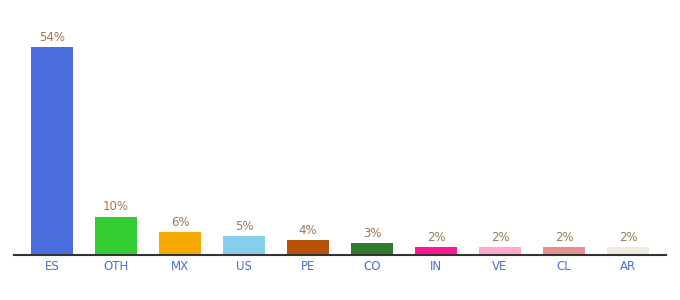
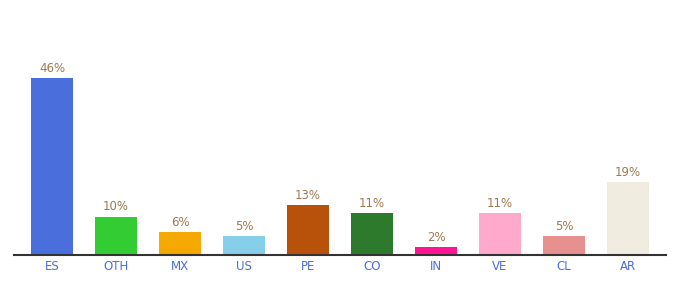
ES: 54% -> 46%
PE: 4% -> 13%
CO: 3% -> 11%
VE: 2% -> 11%
CL: 2% -> 5%
AR: 2% -> 19%
